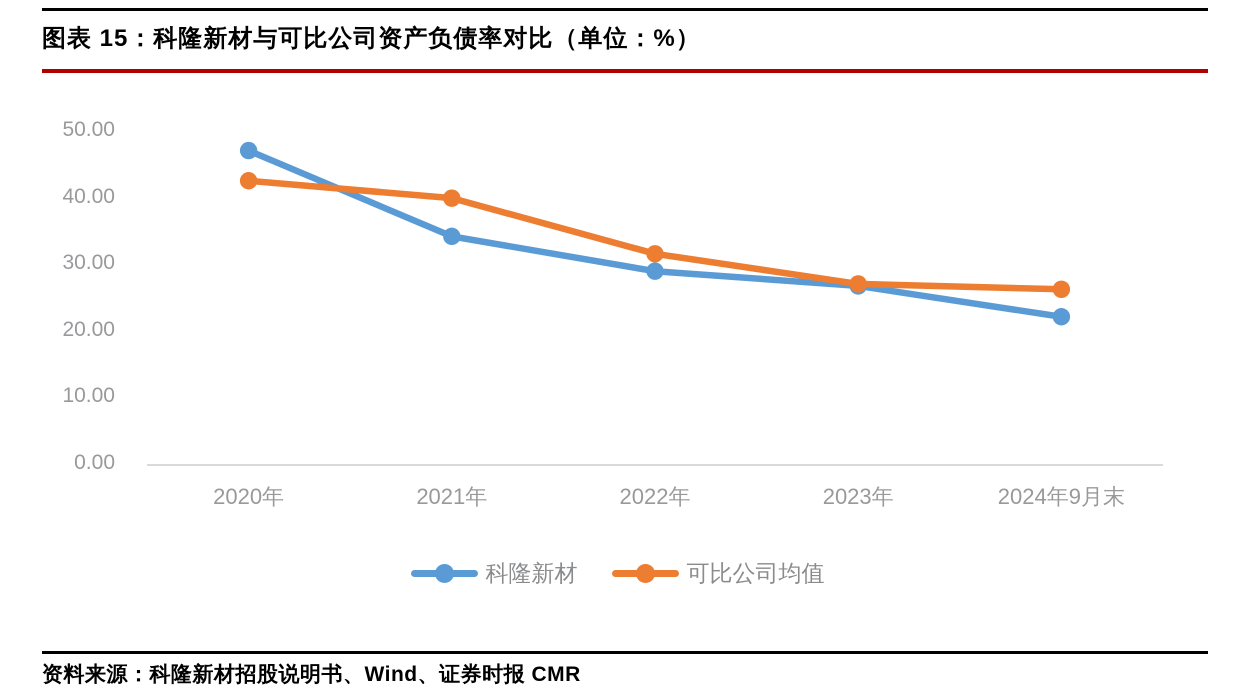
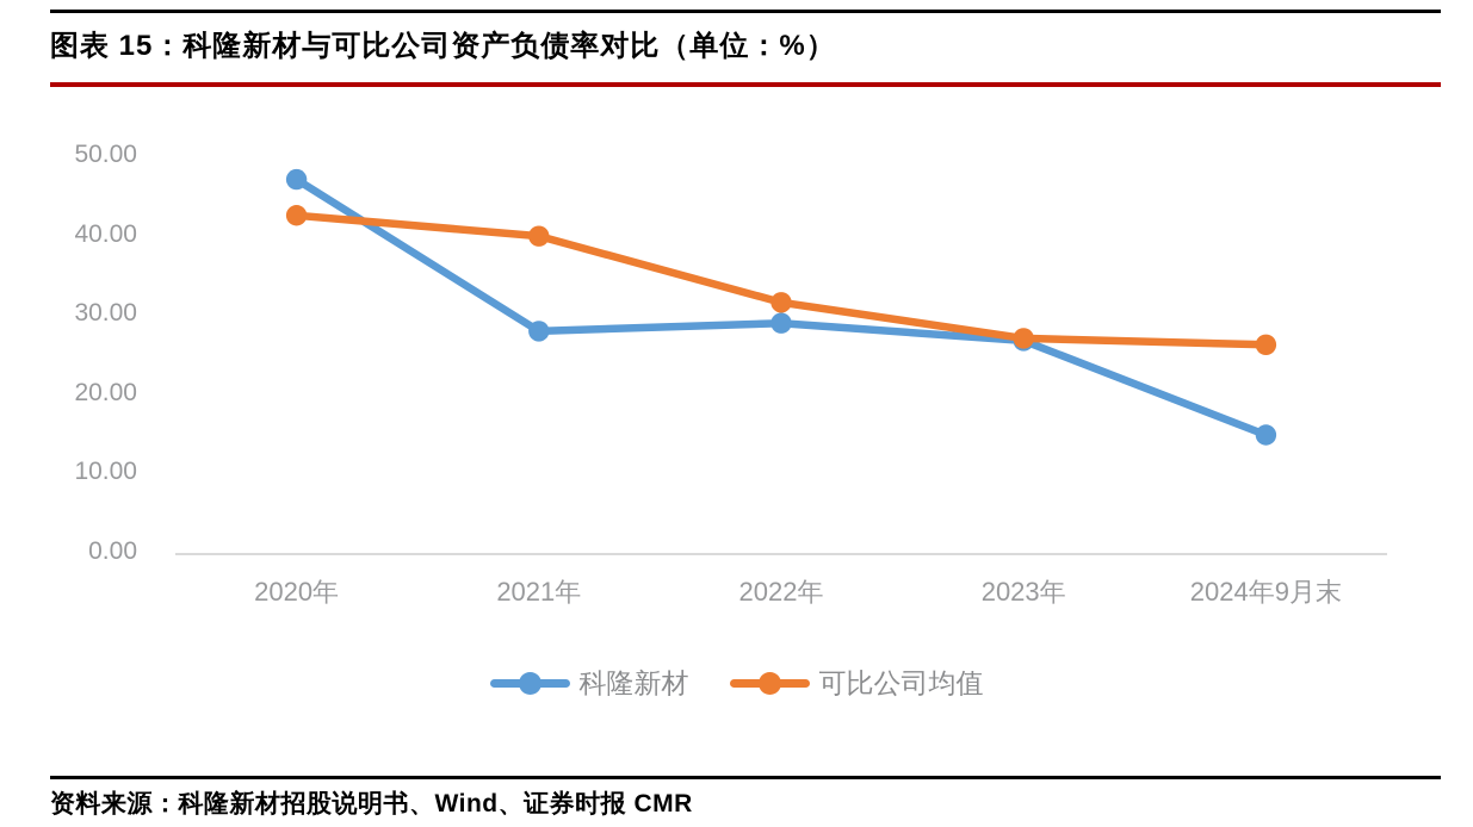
科隆新材/2021年: 34 -> 28
科隆新材/2024年9月末: 22 -> 15
